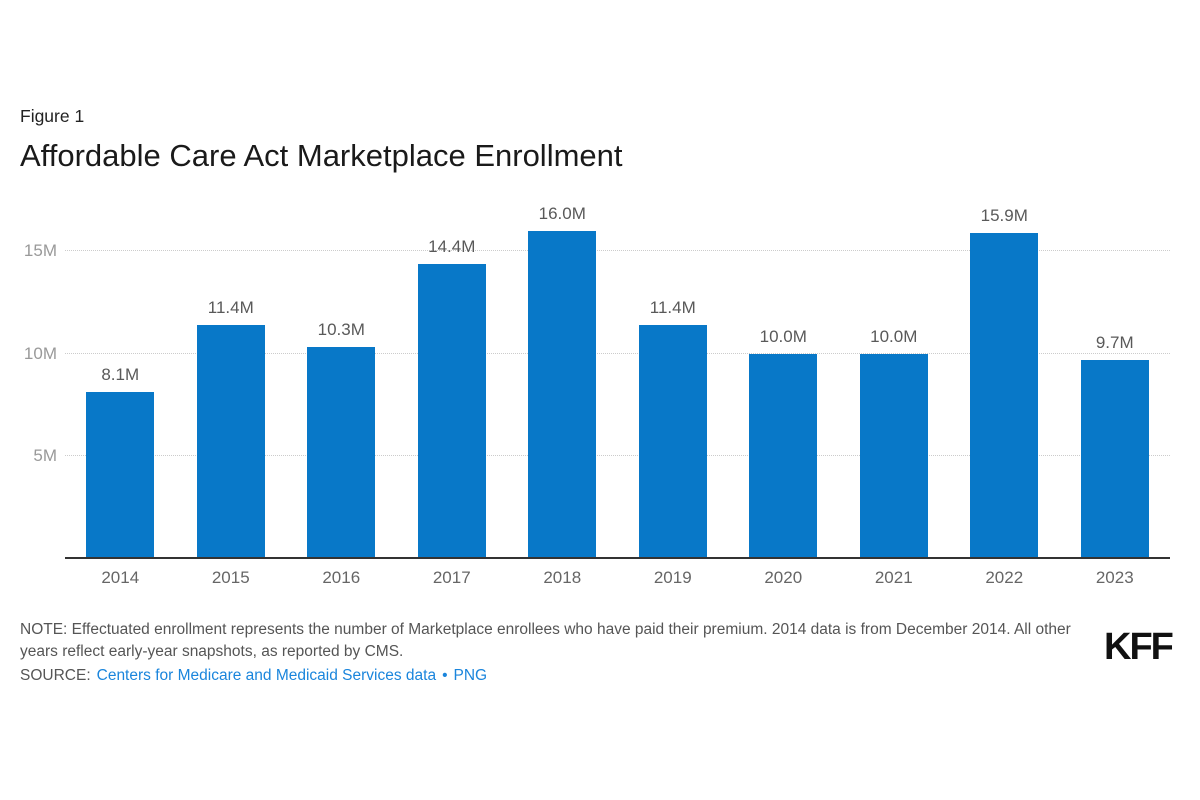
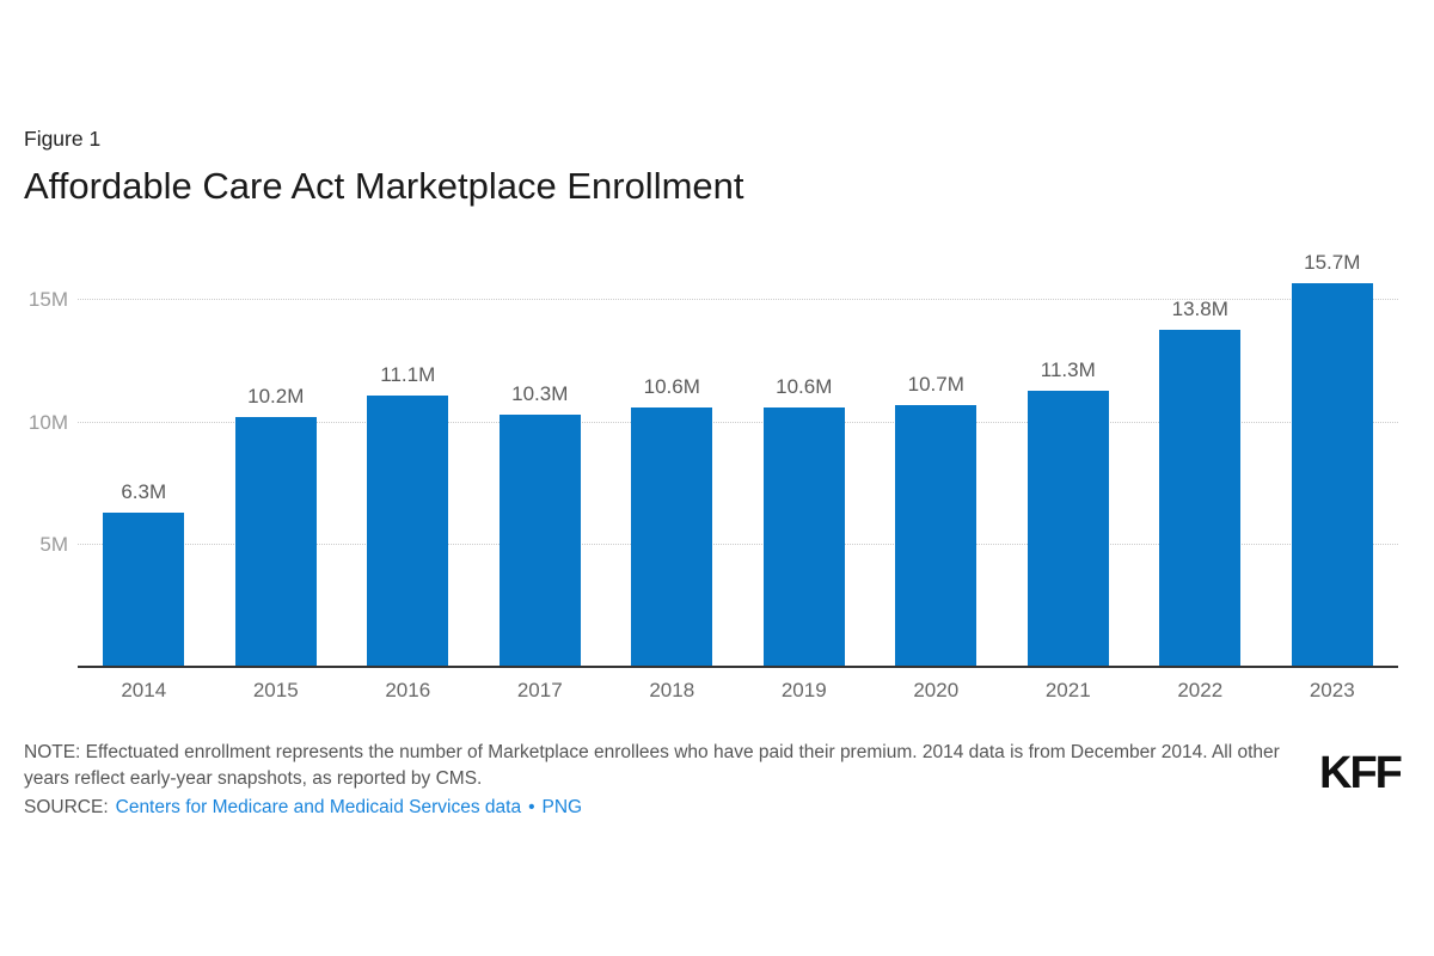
2014: 8.1M -> 6.3M
2015: 11.4M -> 10.2M
2016: 10.3M -> 11.1M
2017: 14.4M -> 10.3M
2018: 16.0M -> 10.6M
2019: 11.4M -> 10.6M
2020: 10.0M -> 10.7M
2021: 10.0M -> 11.3M
2022: 15.9M -> 13.8M
2023: 9.7M -> 15.7M
